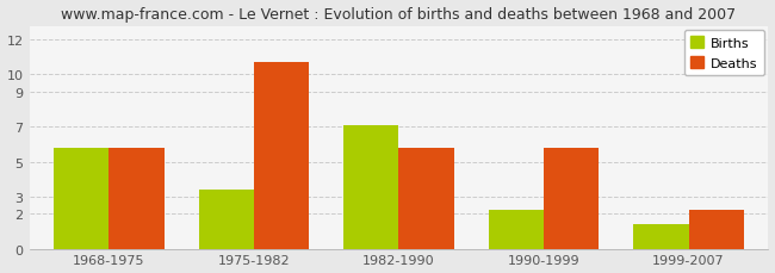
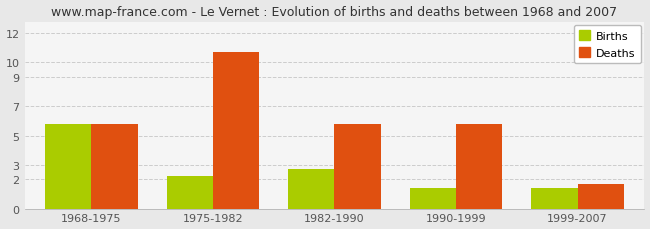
Births/1975-1982: 3.4 -> 2.2
Births/1982-1990: 7.1 -> 2.7
Births/1990-1999: 2.2 -> 1.4
Deaths/1999-2007: 2.2 -> 1.7
